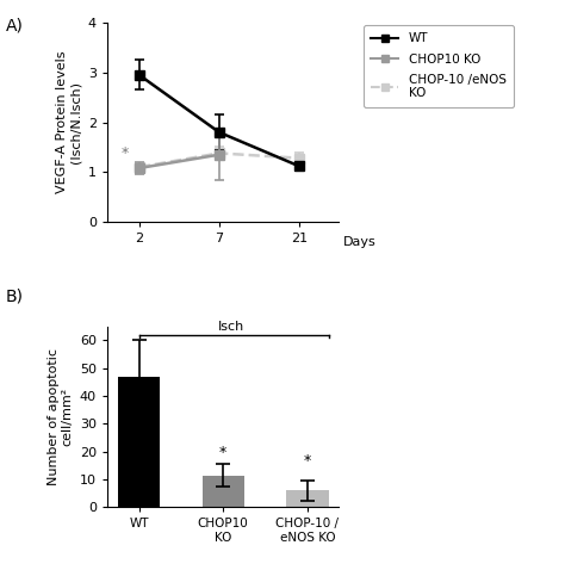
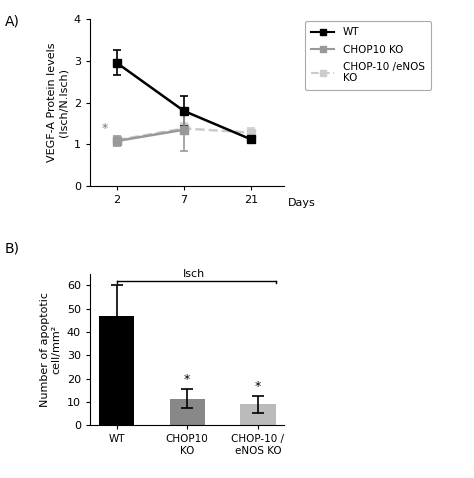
CHOP-10 / eNOS KO: 6.0 -> 9.0
